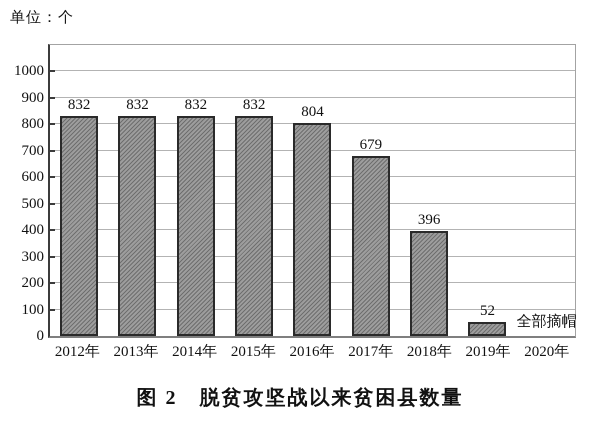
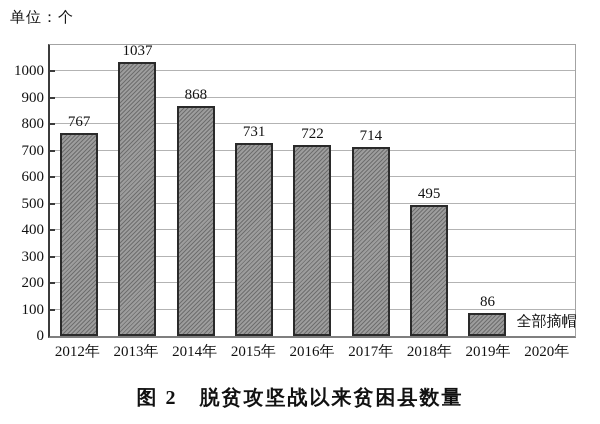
2012年: 832 -> 767
2013年: 832 -> 1037
2014年: 832 -> 868
2015年: 832 -> 731
2016年: 804 -> 722
2017年: 679 -> 714
2018年: 396 -> 495
2019年: 52 -> 86
